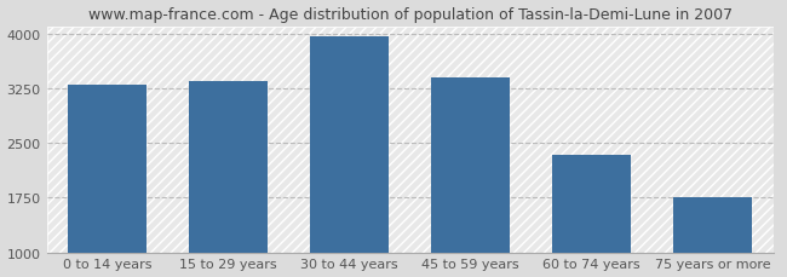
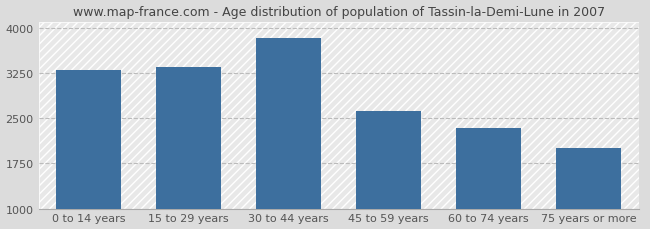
30 to 44 years: 3960 -> 3820
45 to 59 years: 3400 -> 2620
75 years or more: 1750 -> 2000
